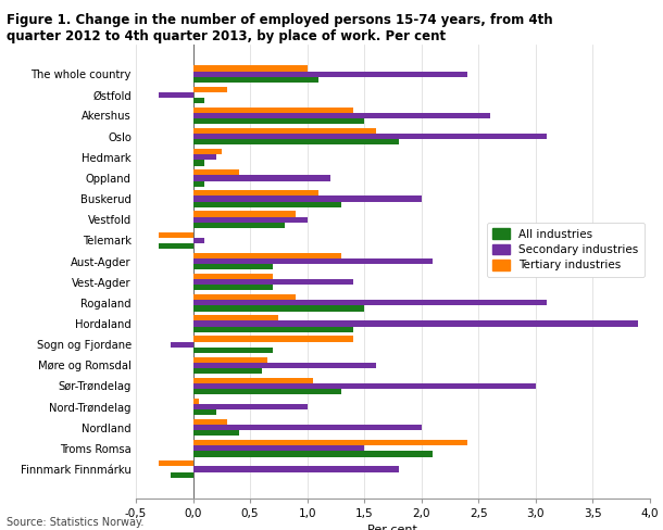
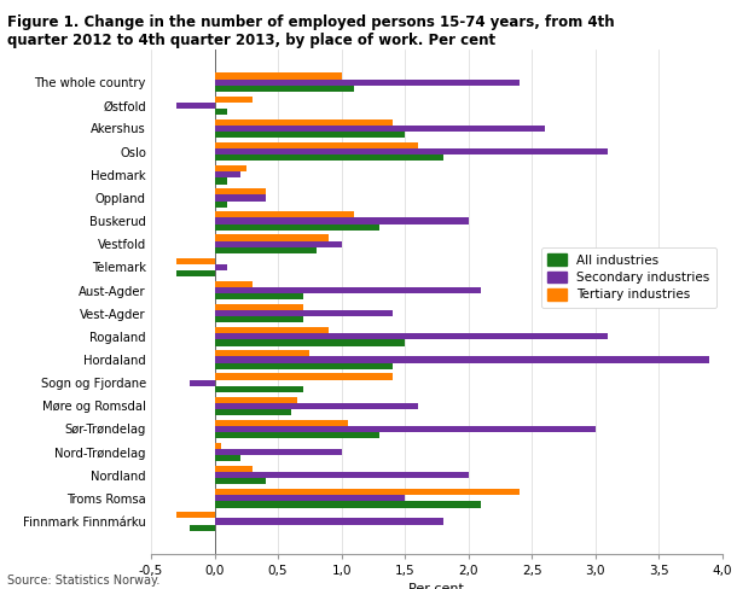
Secondary industries/Oppland: 1,2 -> 0,4
Tertiary industries/Aust-Agder: 1,30 -> 0,30
